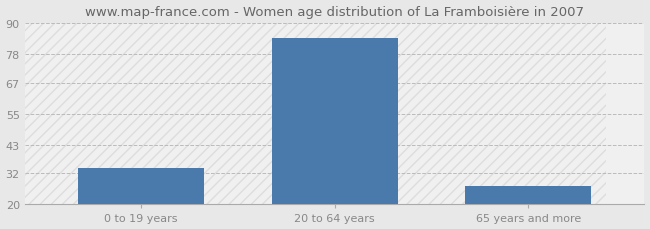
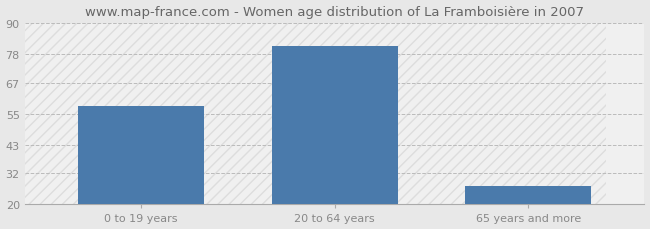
0 to 19 years: 34 -> 58
20 to 64 years: 84 -> 81
